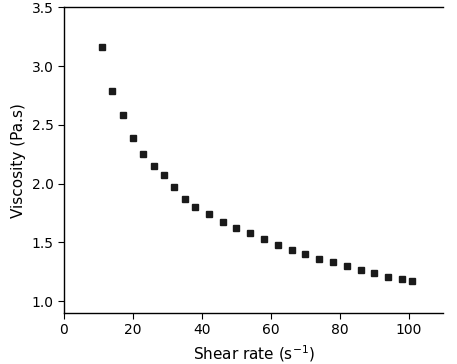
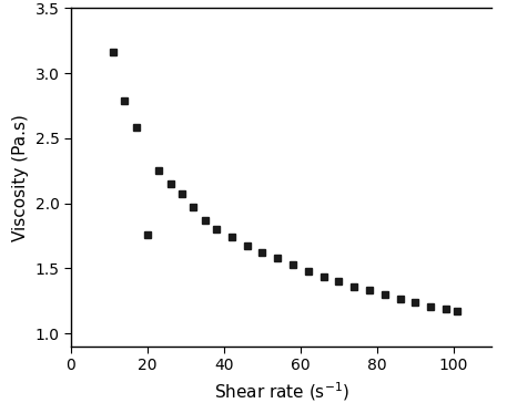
20: 2.39 -> 1.76
